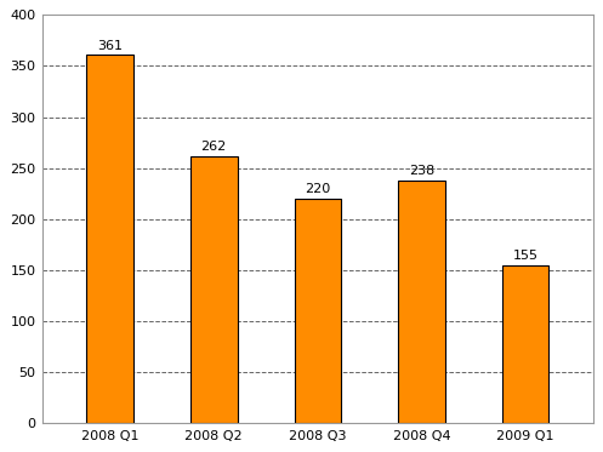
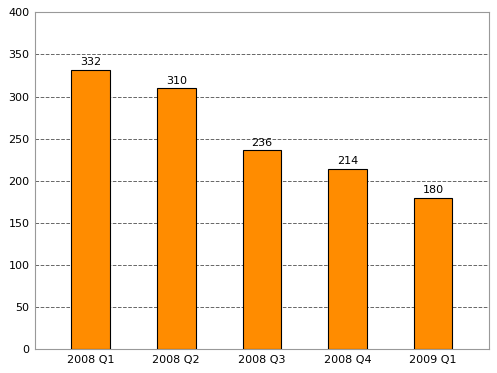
2008 Q1: 361 -> 332
2008 Q2: 262 -> 310
2008 Q3: 220 -> 236
2008 Q4: 238 -> 214
2009 Q1: 155 -> 180
